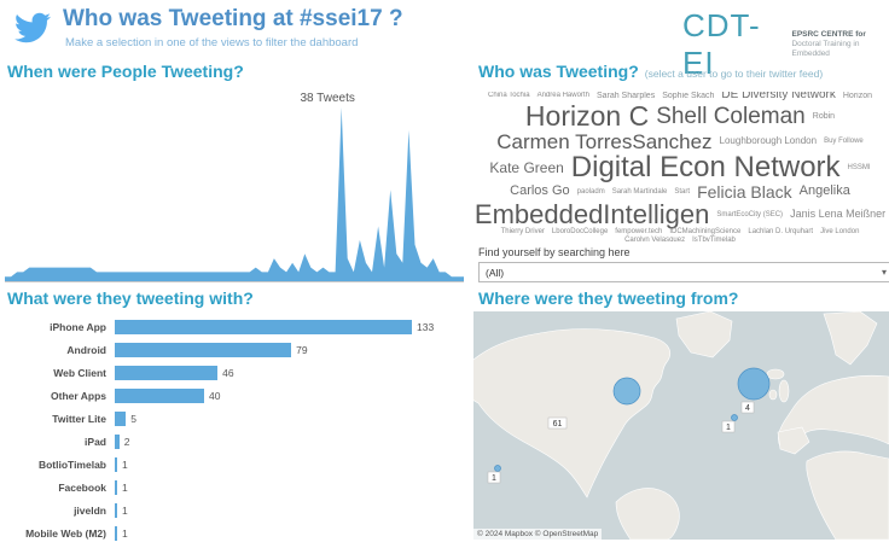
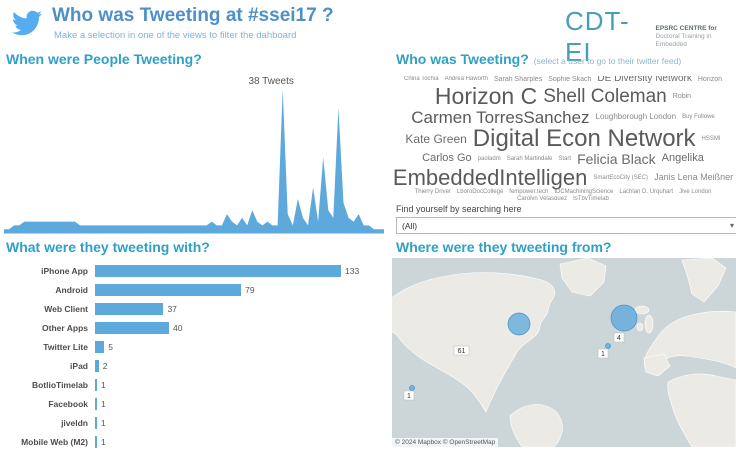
What were they tweeting with?/Web Client: 46 -> 37
